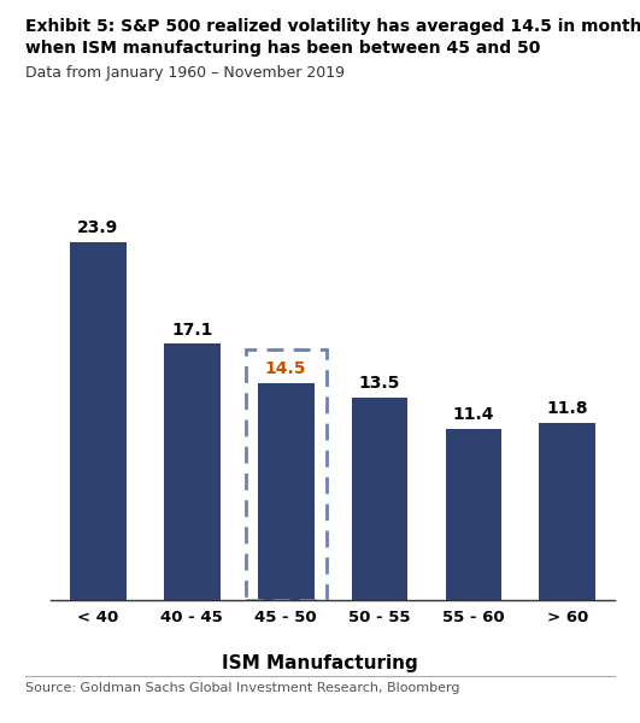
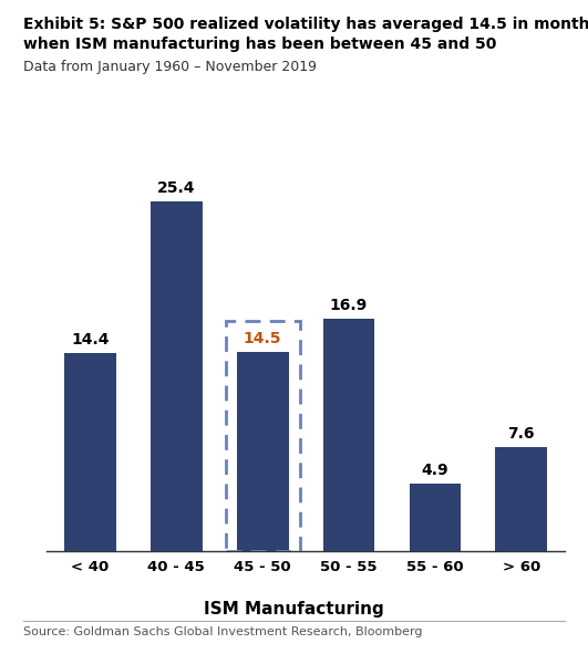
< 40: 23.9 -> 14.4
40 - 45: 17.1 -> 25.4
50 - 55: 13.5 -> 16.9
55 - 60: 11.4 -> 4.9
> 60: 11.8 -> 7.6
